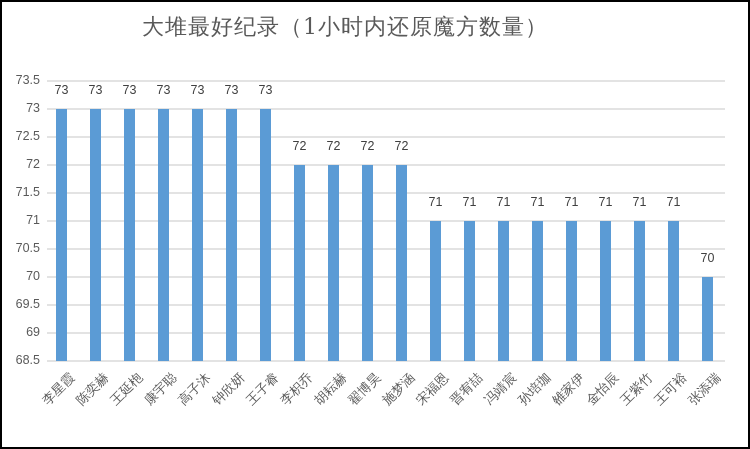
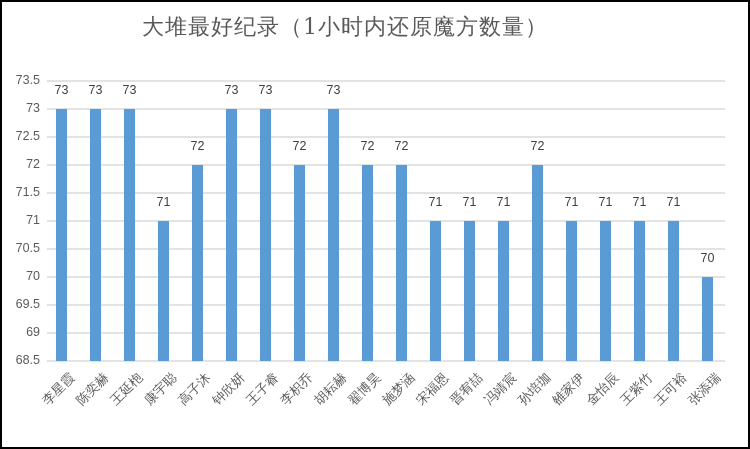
康宇聪: 73 -> 71
高子沐: 73 -> 72
胡耘赫: 72 -> 73
孙培珈: 71 -> 72
